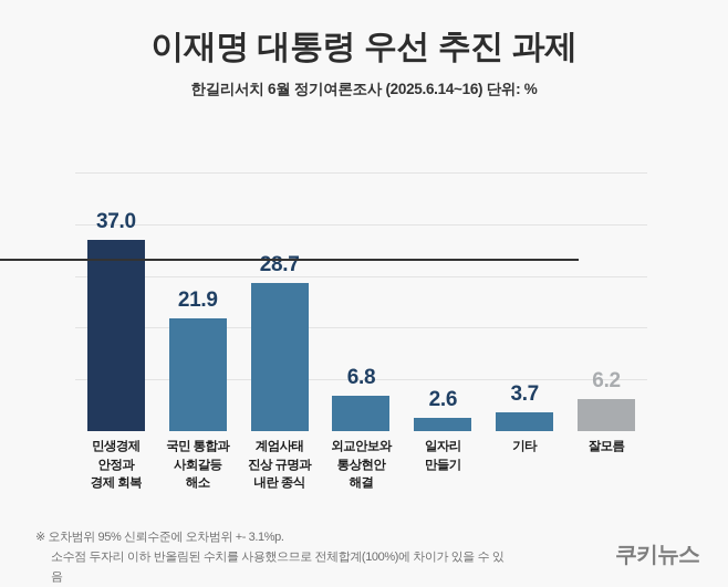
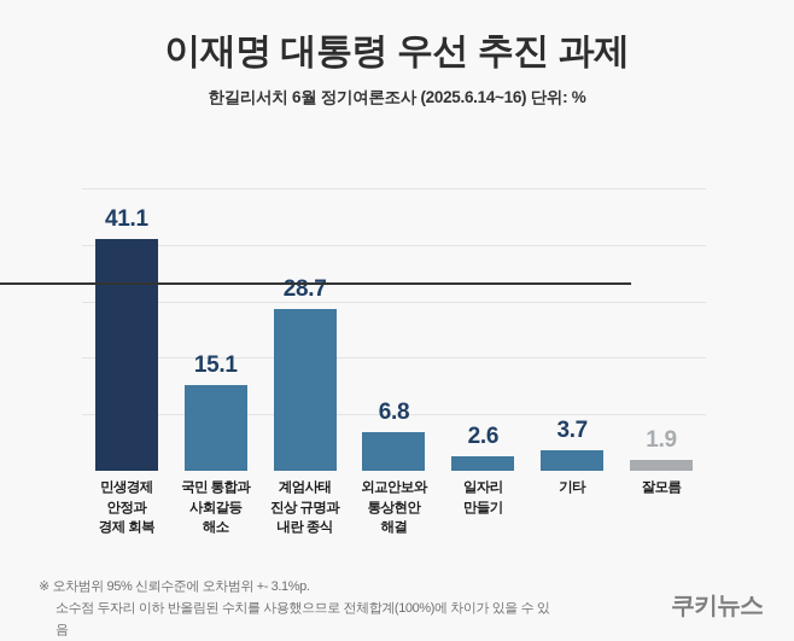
민생경제 안정과 경제 회복: 37.0 -> 41.1
국민 통합과 사회갈등 해소: 21.9 -> 15.1
잘모름: 6.2 -> 1.9
